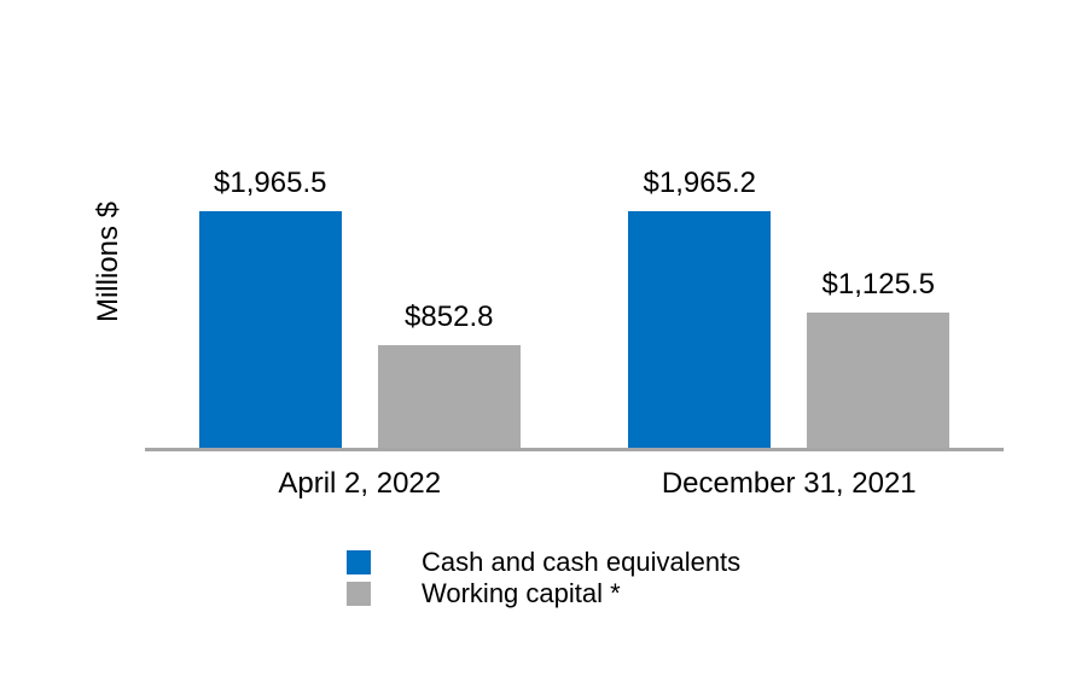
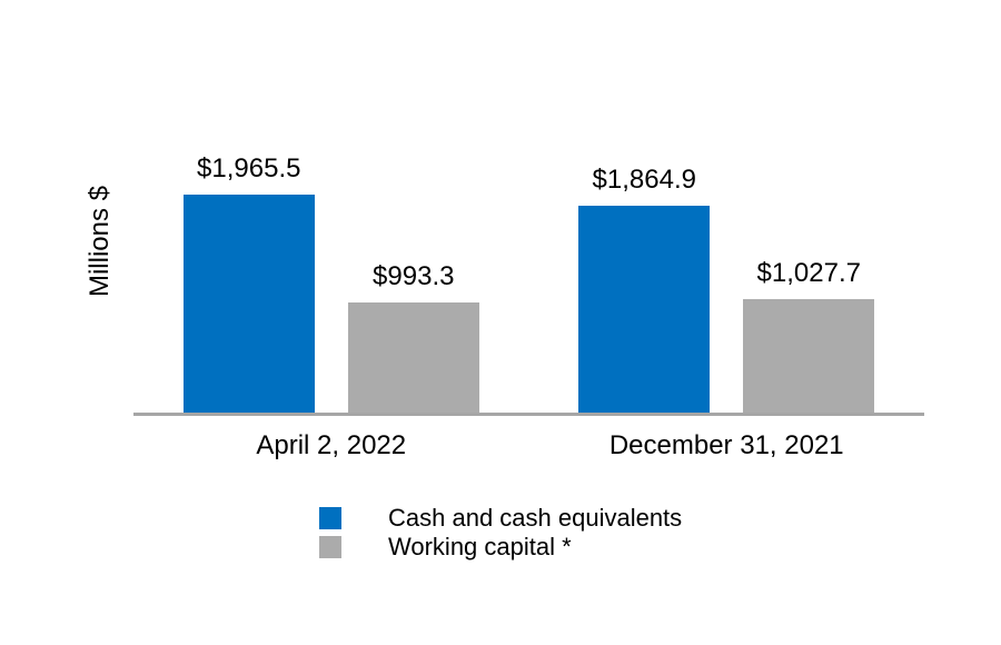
Working capital */April 2, 2022: $852.8 -> $993.3
Cash and cash equivalents/December 31, 2021: $1,965.2 -> $1,864.9
Working capital */December 31, 2021: $1,125.5 -> $1,027.7
